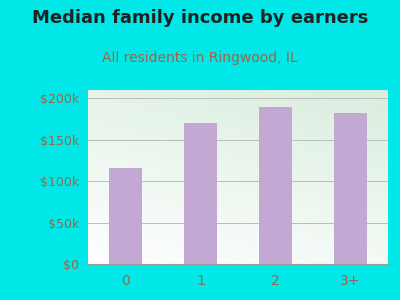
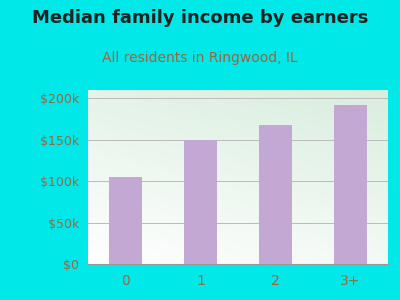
0: $116k -> $105k
1: $170k -> $150k
2: $190k -> $168k
3+: $182k -> $192k
